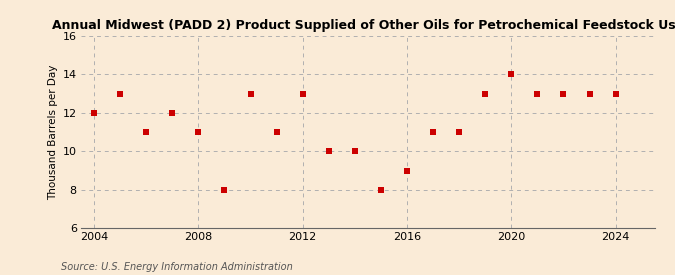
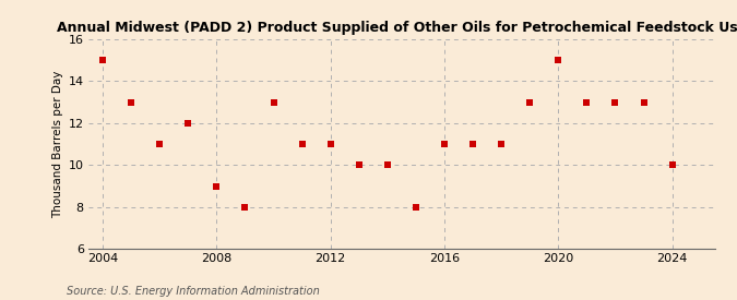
2004: 12 -> 15
2008: 11 -> 9
2012: 13 -> 11
2016: 9 -> 11
2020: 14 -> 15
2024: 13 -> 10
